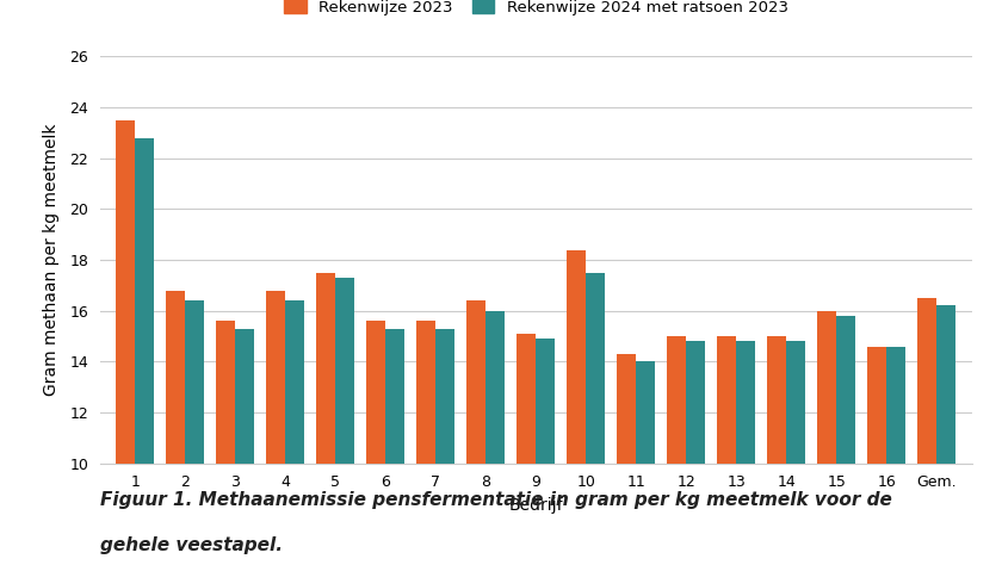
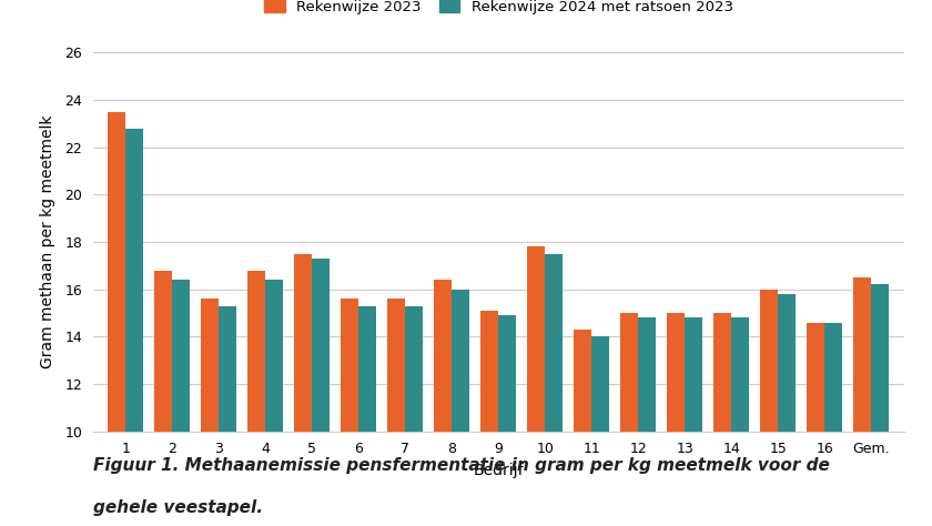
Rekenwijze 2023/10: 18.4 -> 17.8
